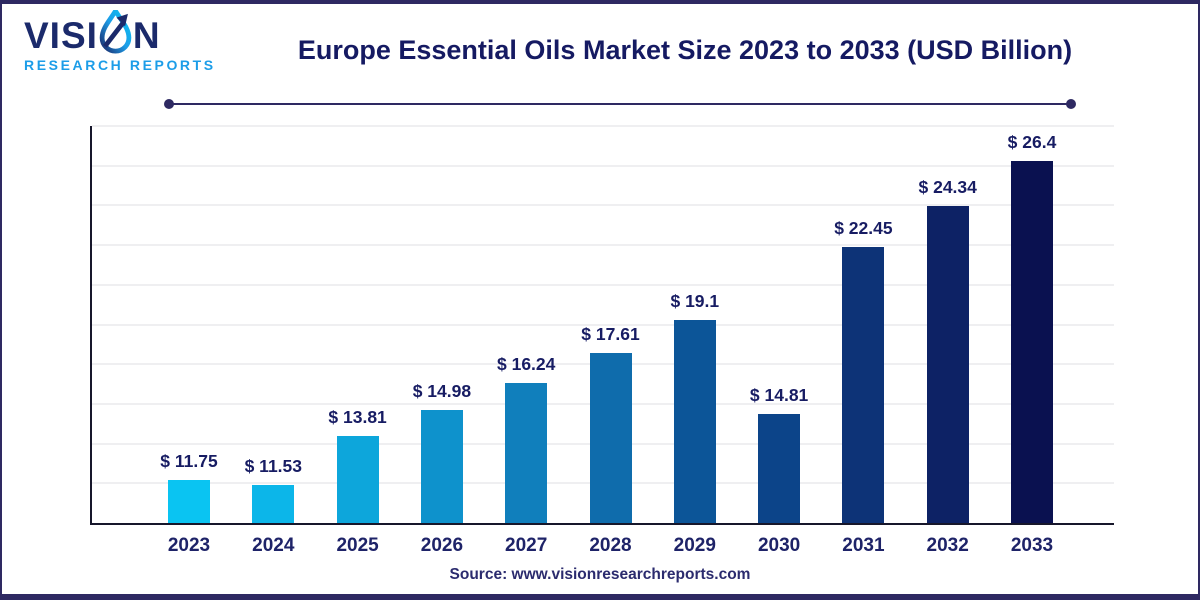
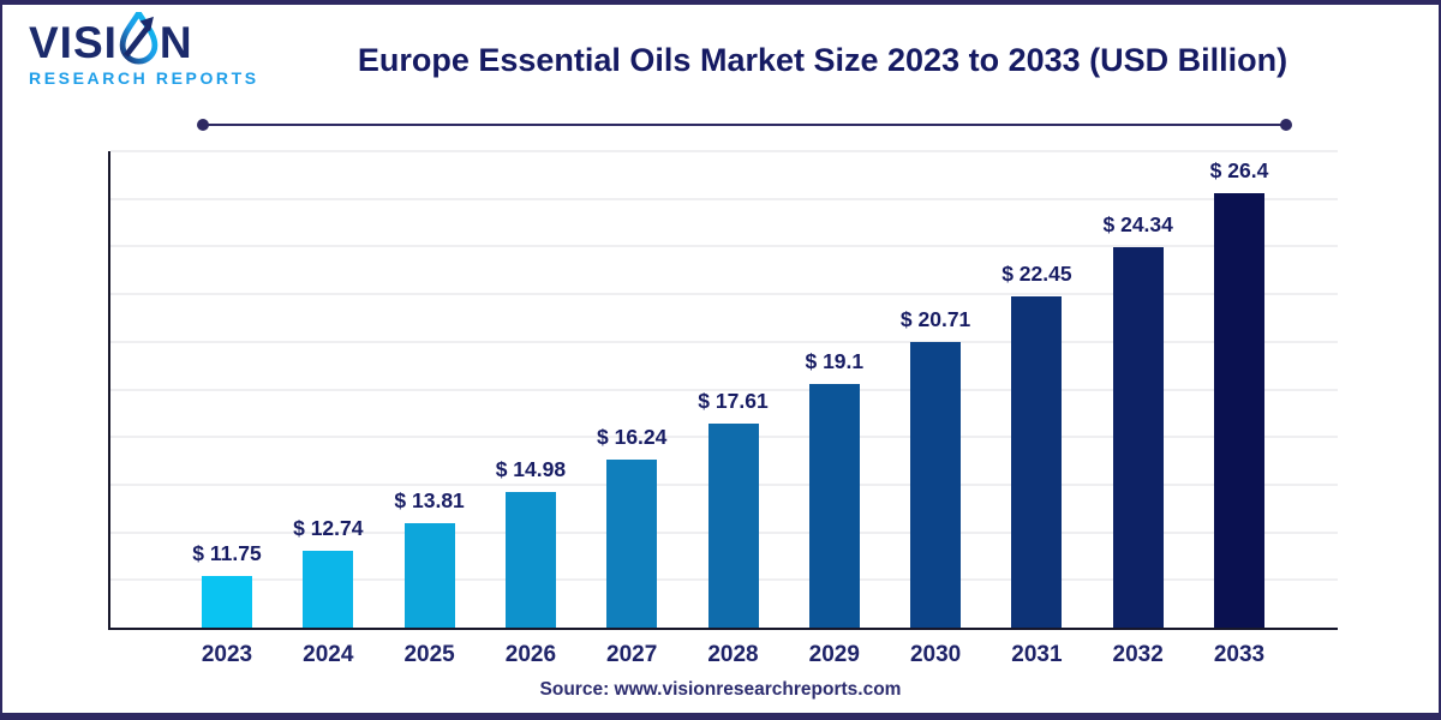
2024: 11.53 -> 12.74
2030: 14.81 -> 20.71
